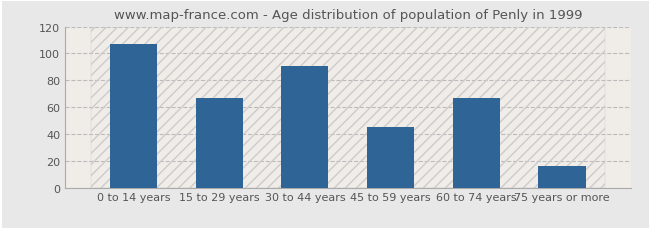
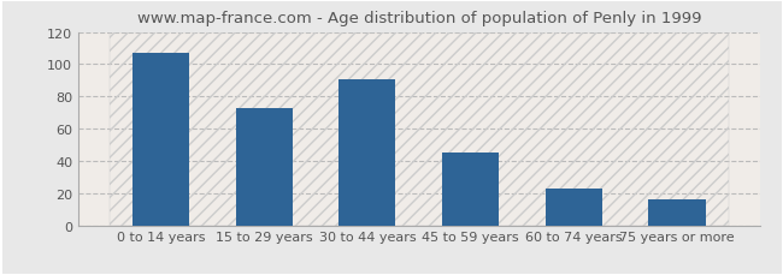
15 to 29 years: 67 -> 73
60 to 74 years: 67 -> 23
